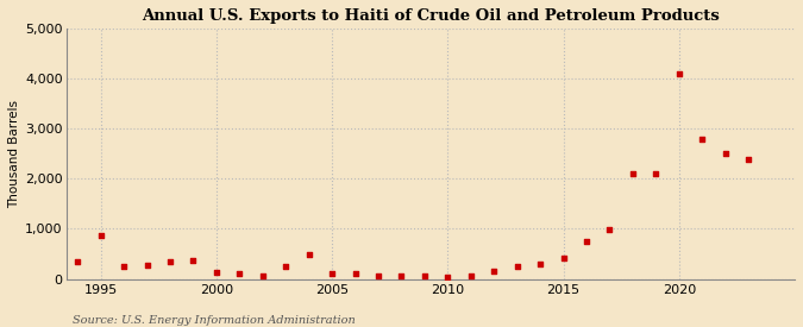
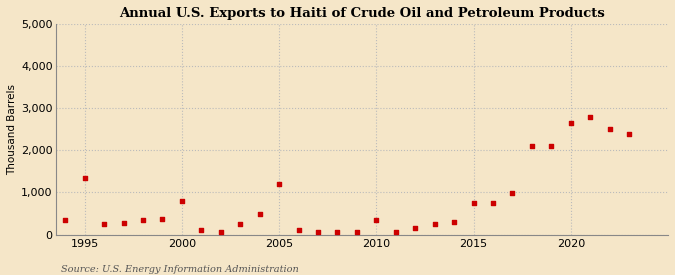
1995: 870 -> 1,350
2000: 130 -> 800
2005: 120 -> 1,200
2010: 50 -> 350
2015: 430 -> 750
2020: 4,100 -> 2,650
